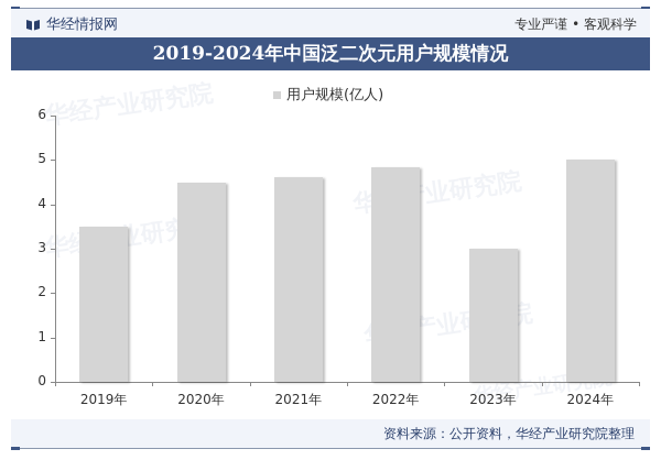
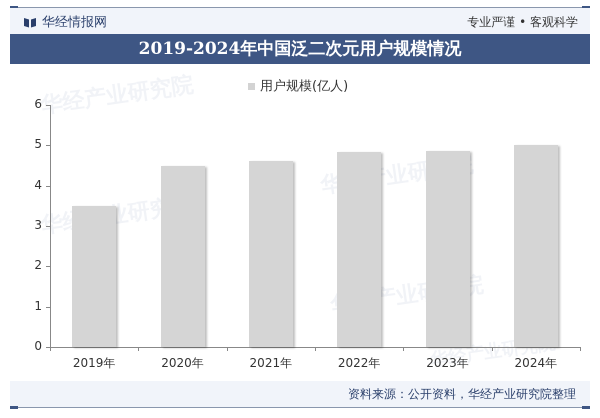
2023年: 3.0 -> 4.9
